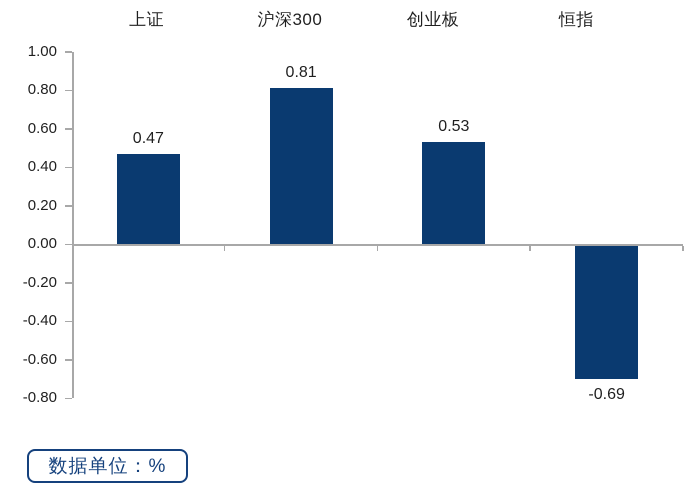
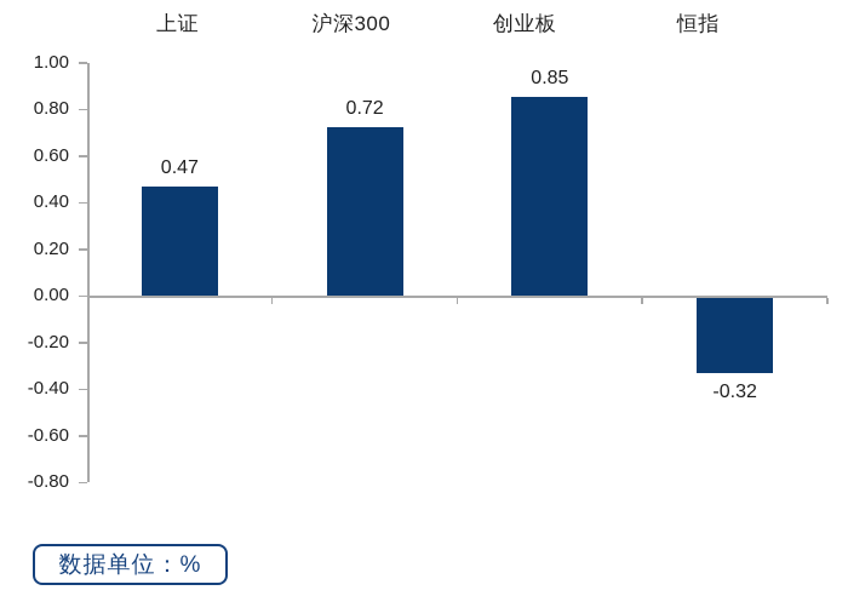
沪深300: 0.81 -> 0.72
创业板: 0.53 -> 0.85
恒指: -0.69 -> -0.32
